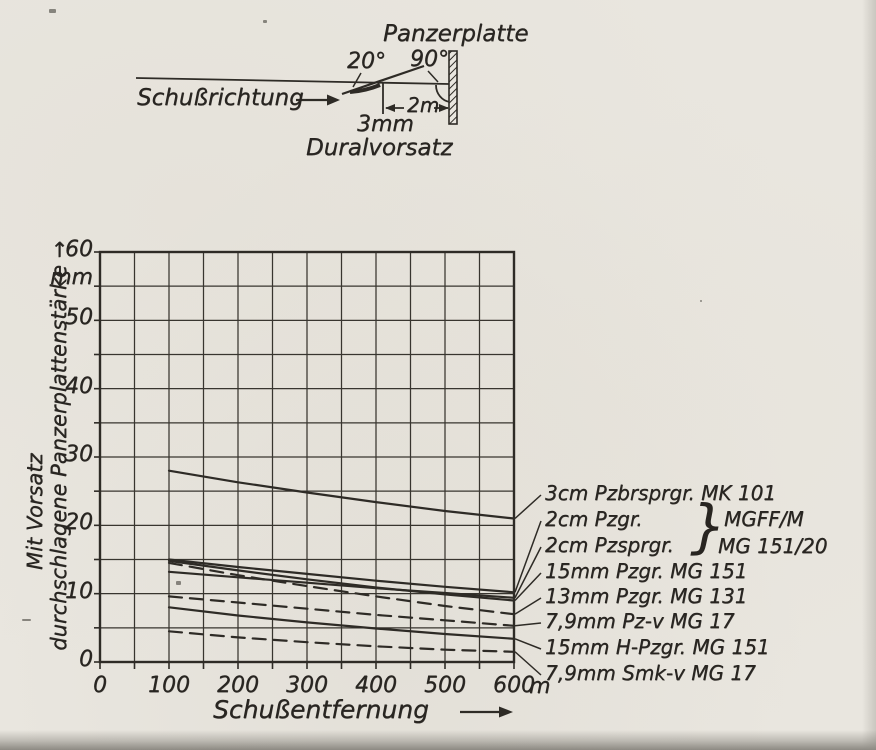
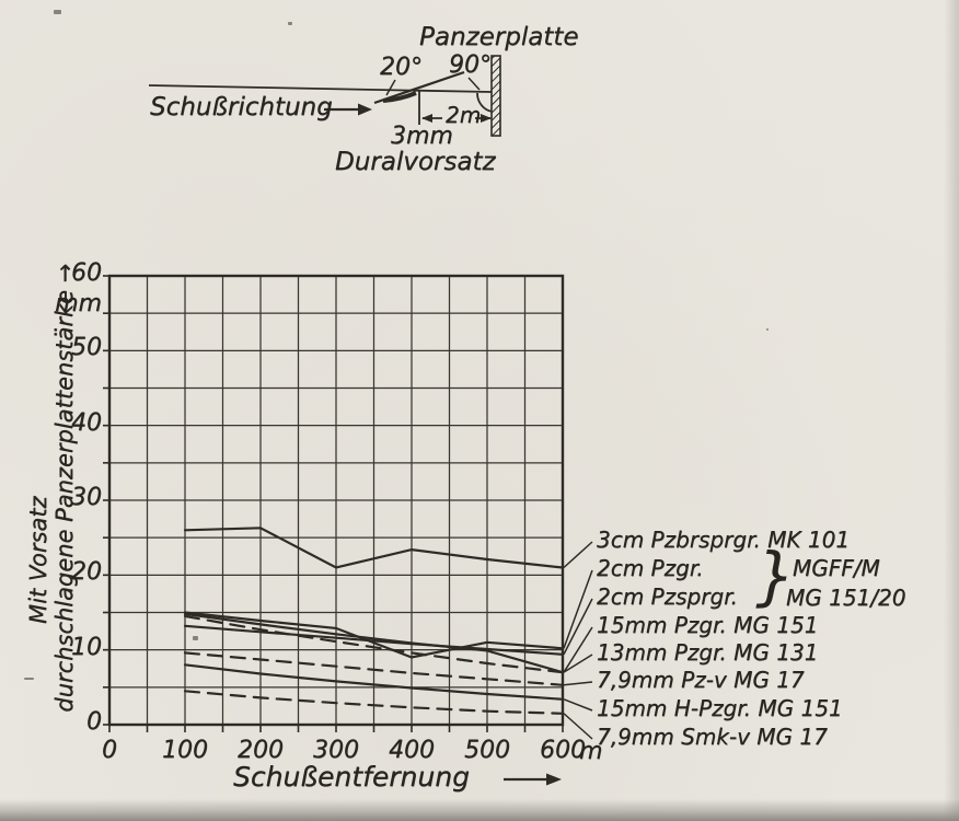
3cm Pzbrsprgr. MK 101/100: 28 -> 26
3cm Pzbrsprgr. MK 101/300: 25 -> 21
2cm Pzgr./400: 12 -> 9
15mm Pzgr. MG 151/600: 9 -> 7
